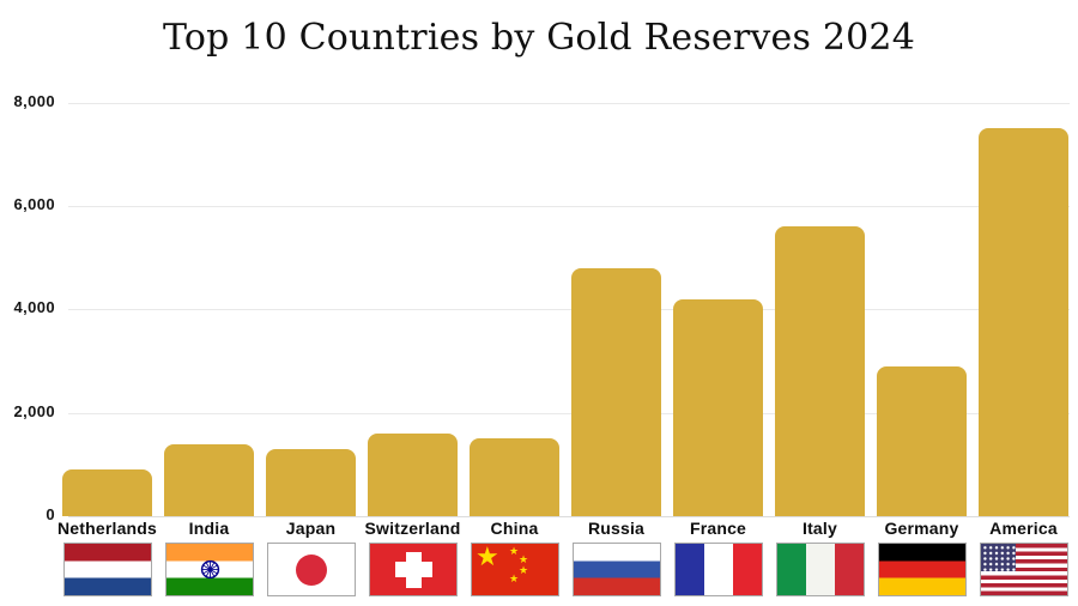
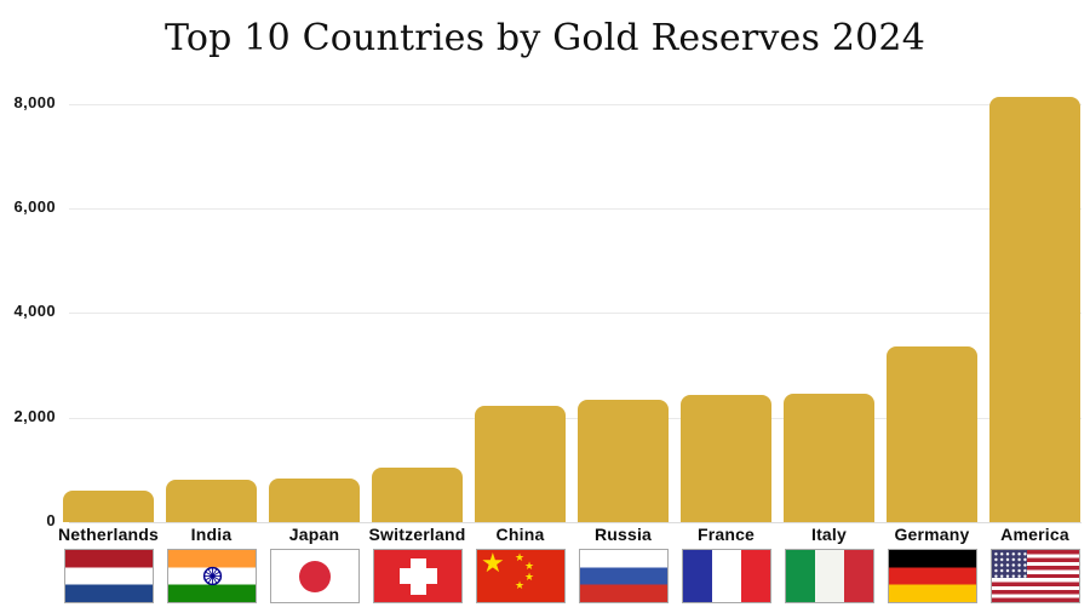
Netherlands: 900 -> 600
India: 1400 -> 800
Japan: 1300 -> 800
Switzerland: 1600 -> 1000
China: 1500 -> 2200
Russia: 4800 -> 2300
France: 4200 -> 2400
Italy: 5600 -> 2500
Germany: 2900 -> 3400
America: 7500 -> 8100
